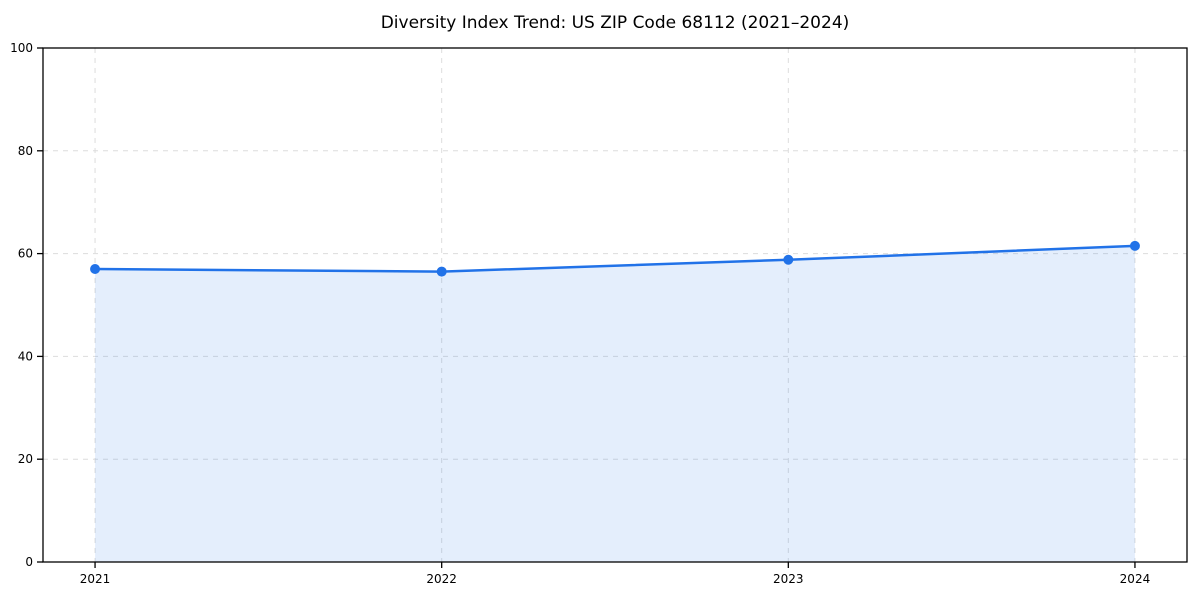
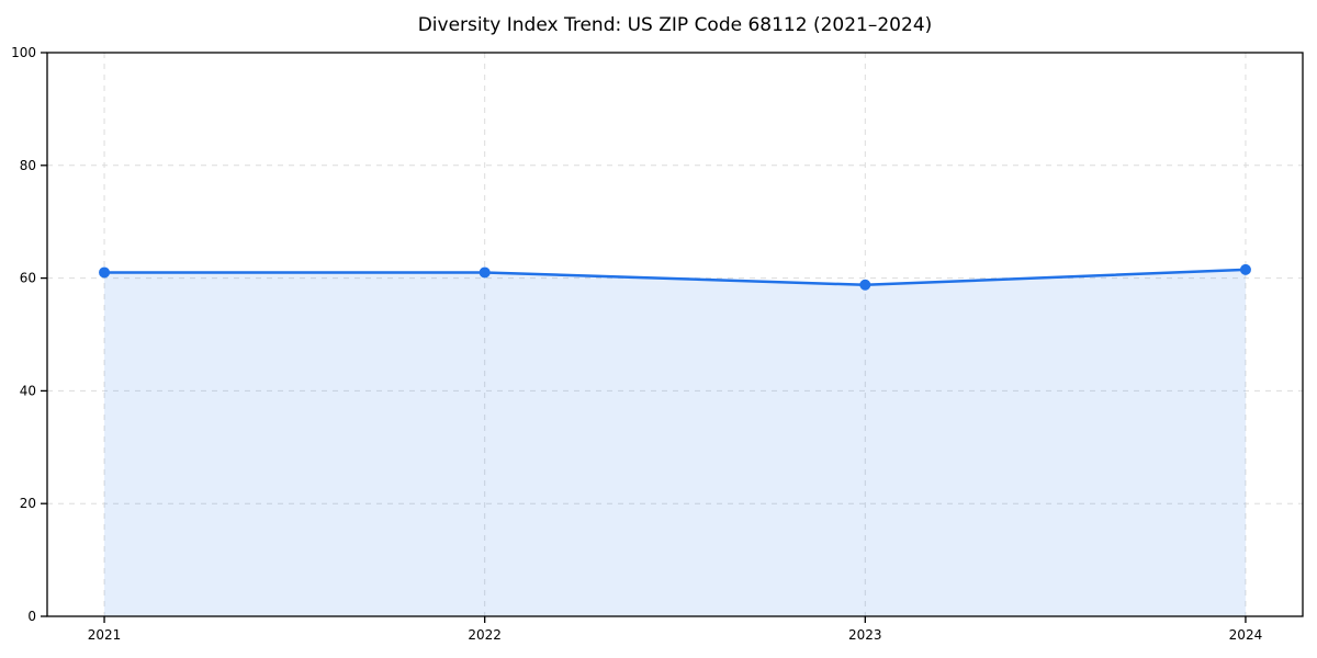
2021: 57 -> 61
2022: 56 -> 61
